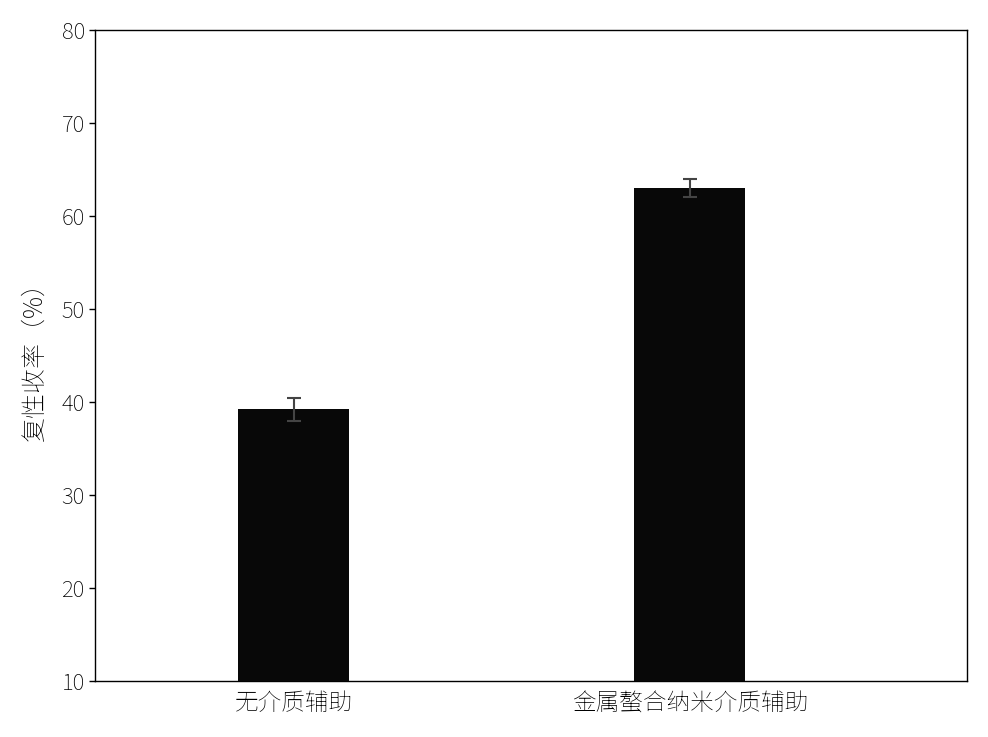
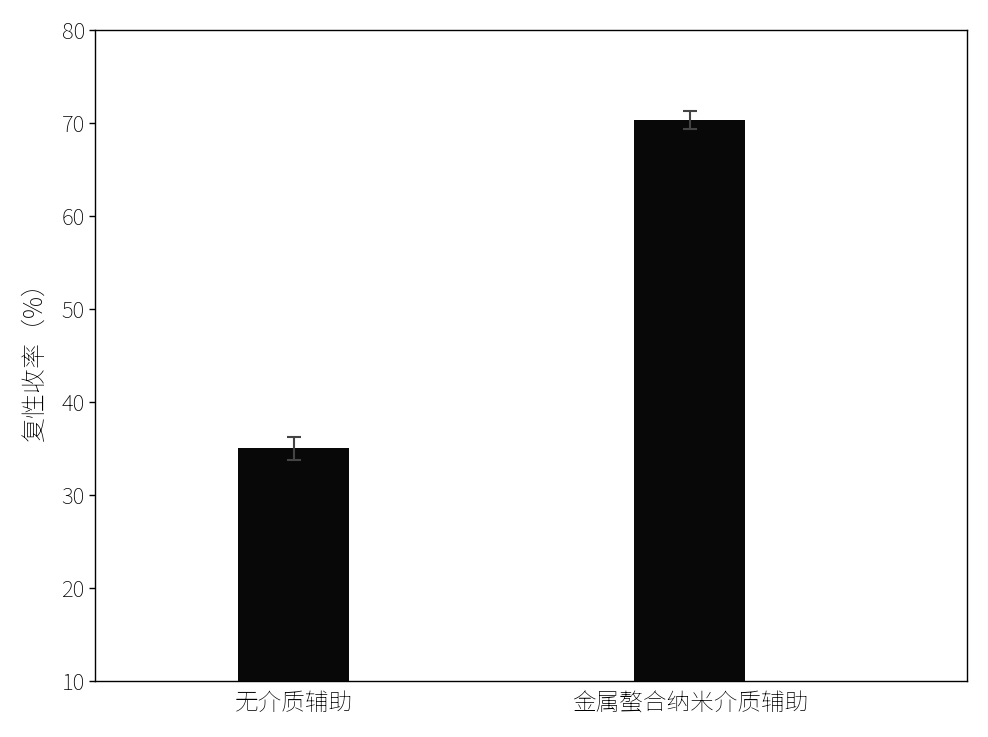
无介质辅助: 39.2 -> 35.0
金属螯合纳米介质辅助: 63.0 -> 70.3
